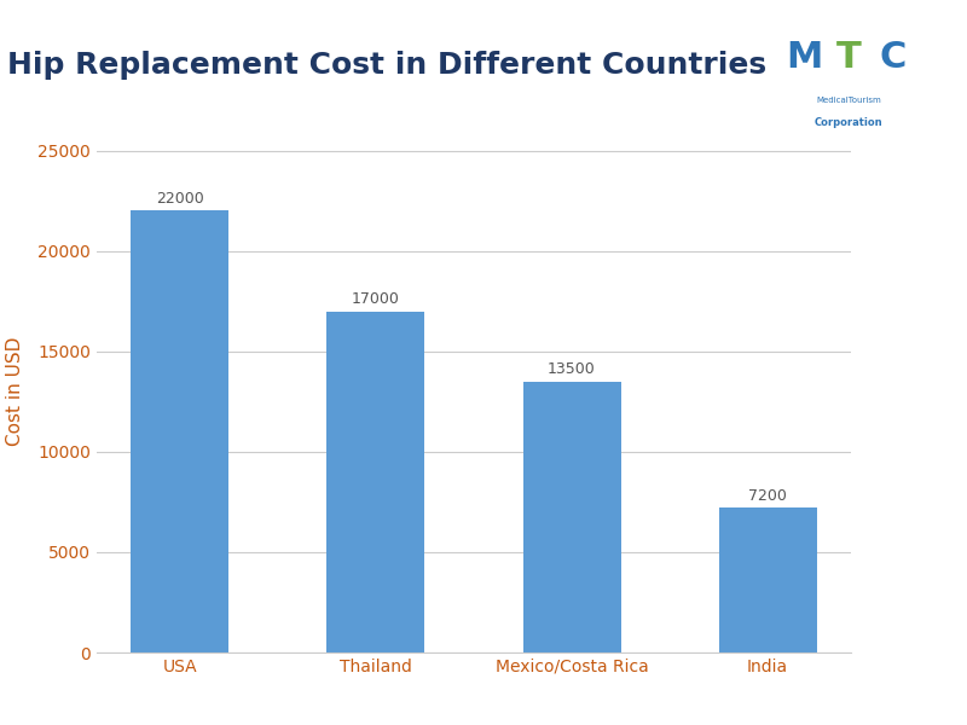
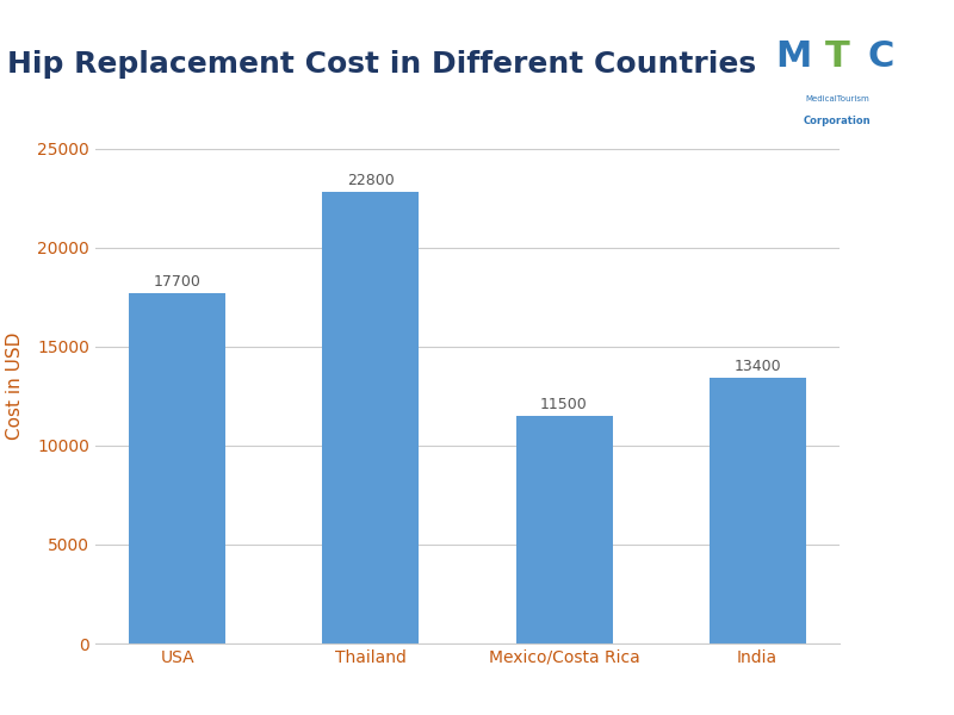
USA: 22000 -> 17700
Thailand: 17000 -> 22800
Mexico/Costa Rica: 13500 -> 11500
India: 7200 -> 13400
